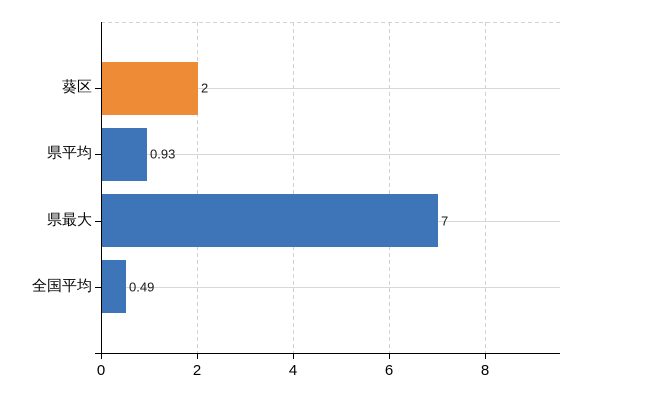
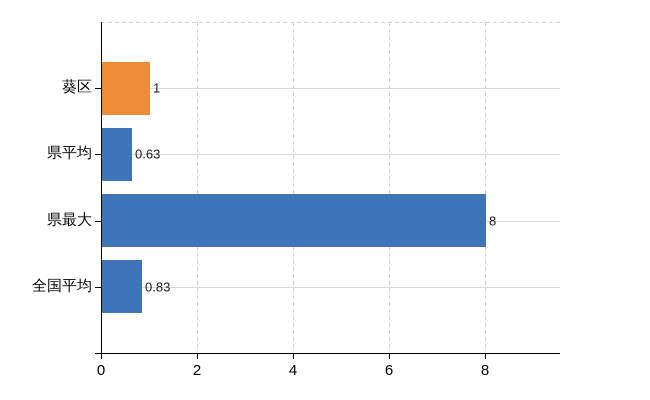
葵区: 2 -> 1
県平均: 0.93 -> 0.63
県最大: 7 -> 8
全国平均: 0.49 -> 0.83
